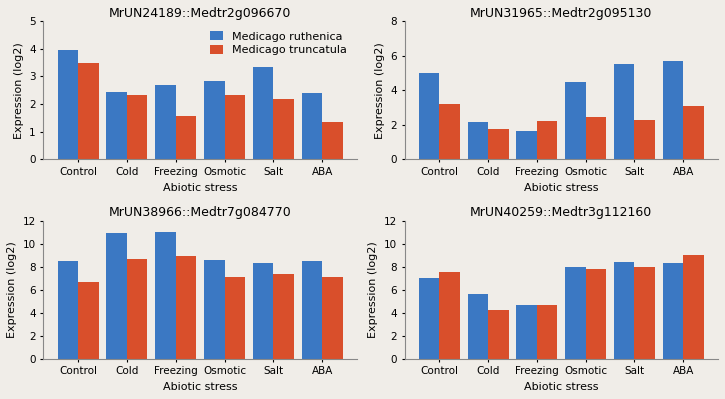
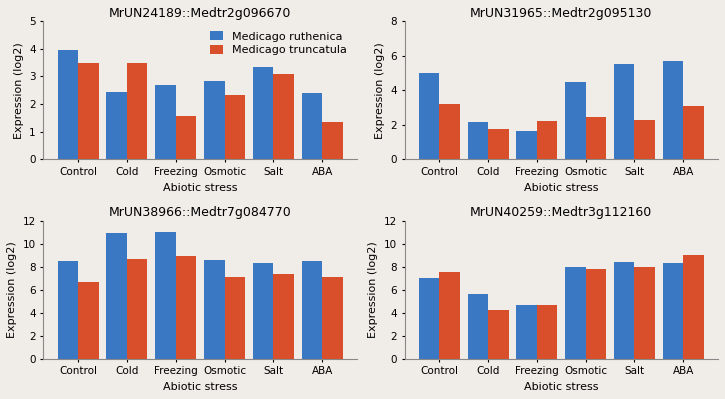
MrUN24189::Medtr2g096670/Medicago truncatula/Cold: 2.32 -> 3.50
MrUN24189::Medtr2g096670/Medicago truncatula/Salt: 2.18 -> 3.10
